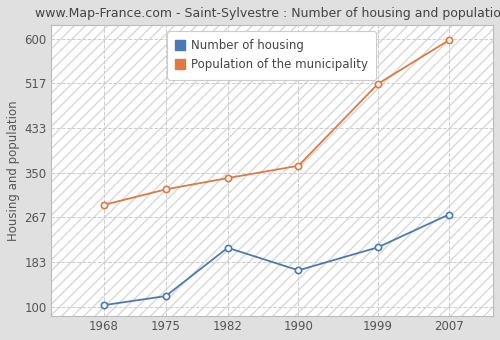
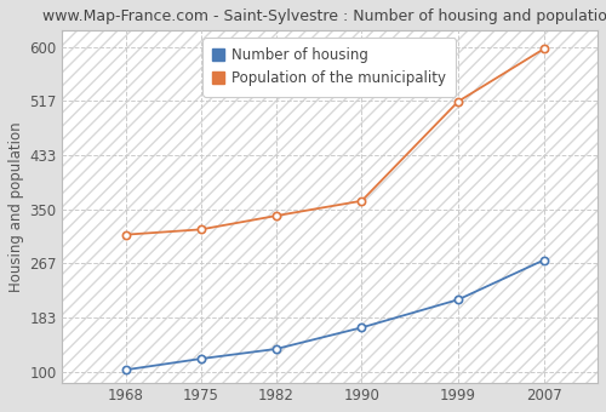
Population of the municipality/1968: 290 -> 311
Number of housing/1982: 210 -> 135
